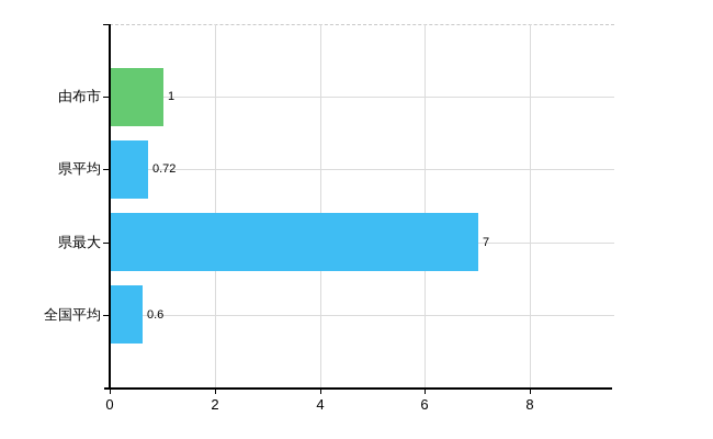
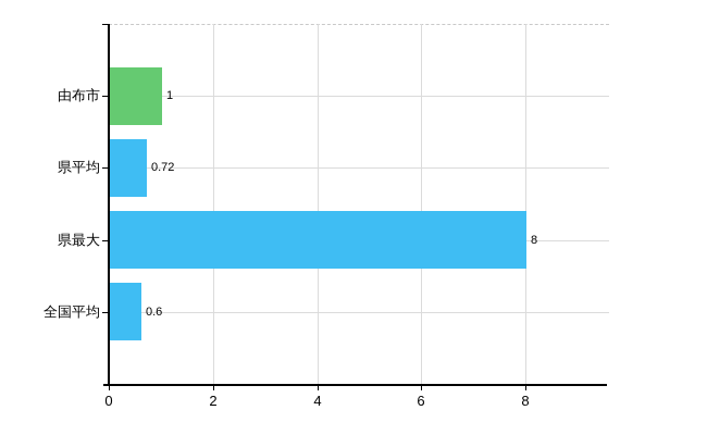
県最大: 7 -> 8
